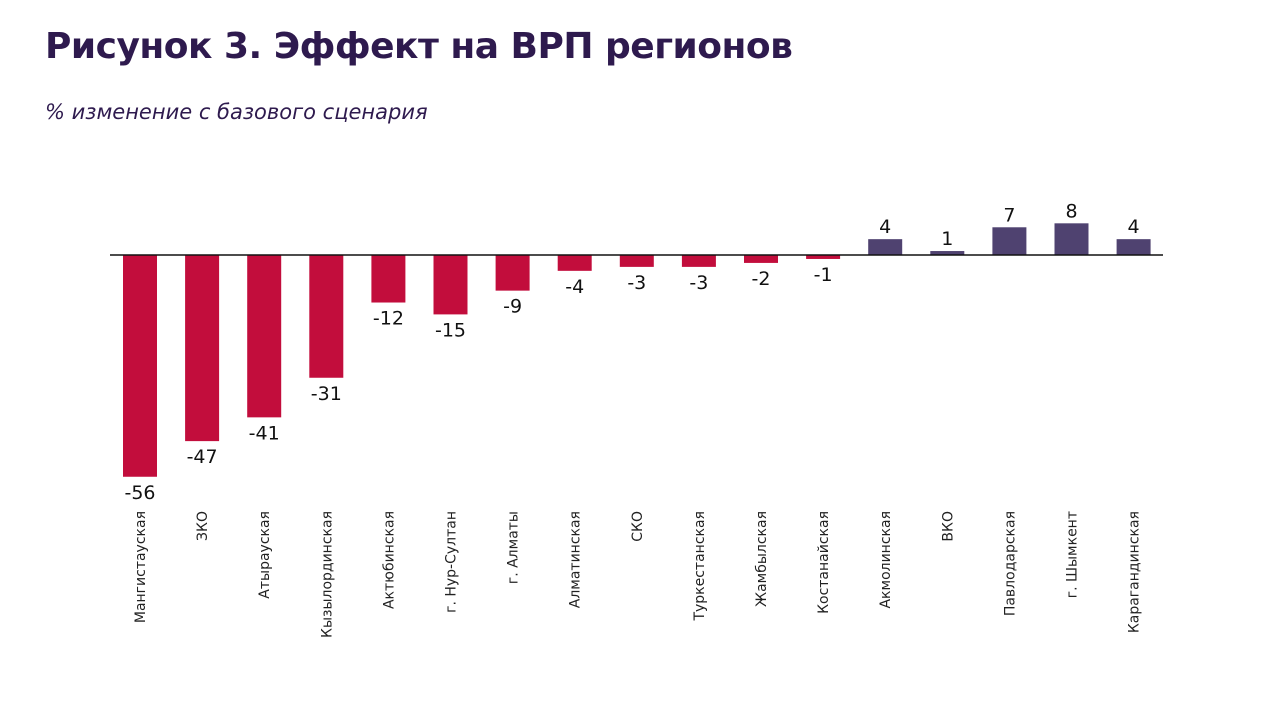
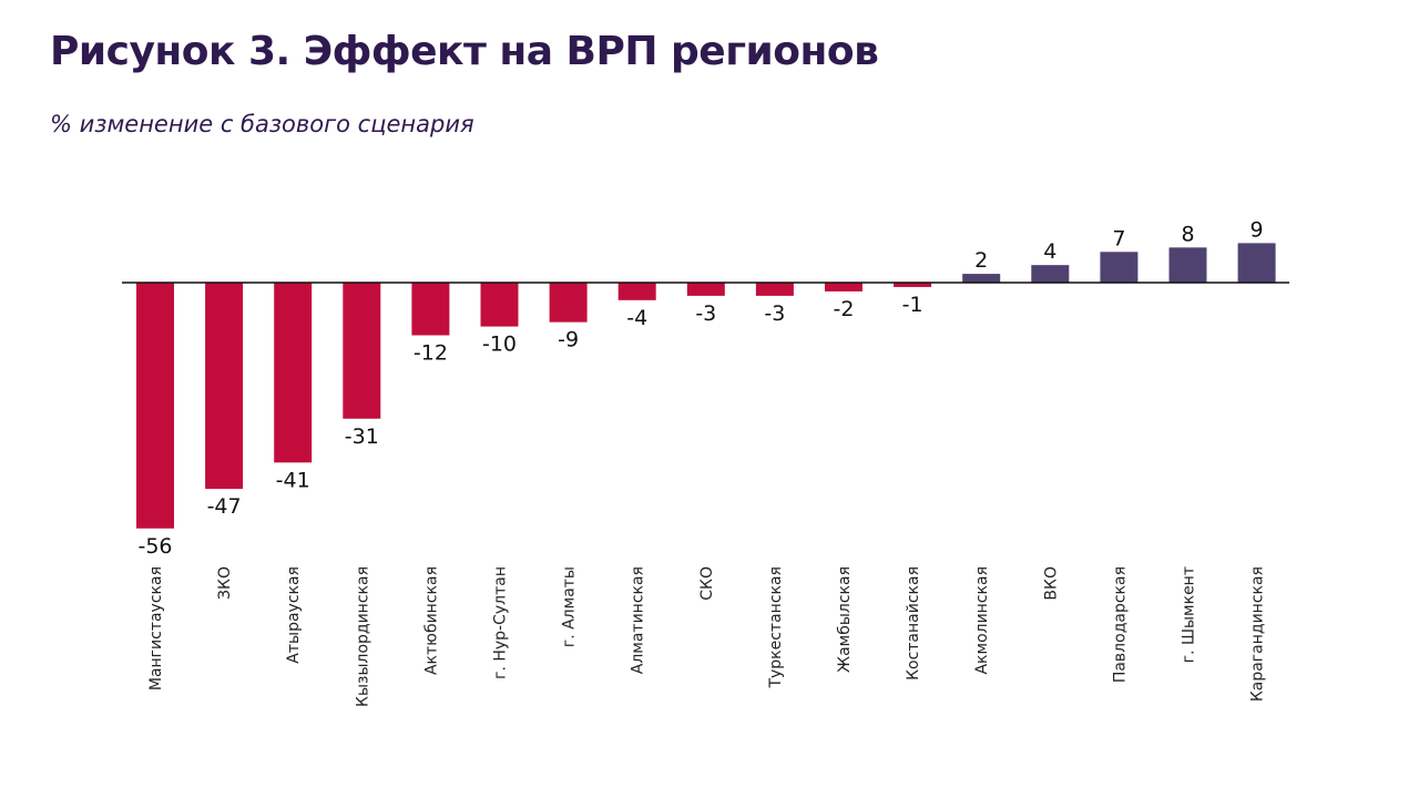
г. Нур-Султан: -15 -> -10
Акмолинская: 4 -> 2
ВКО: 1 -> 4
Карагандинская: 4 -> 9
